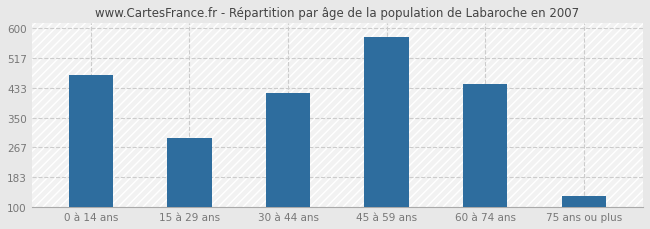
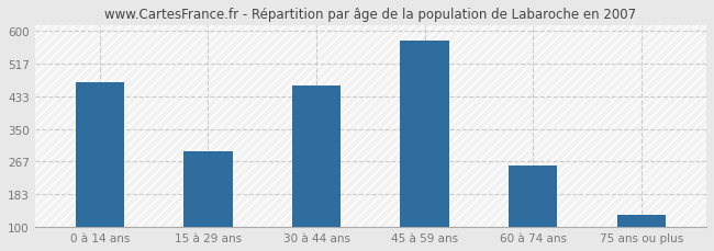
30 à 44 ans: 420 -> 462
60 à 74 ans: 445 -> 257
